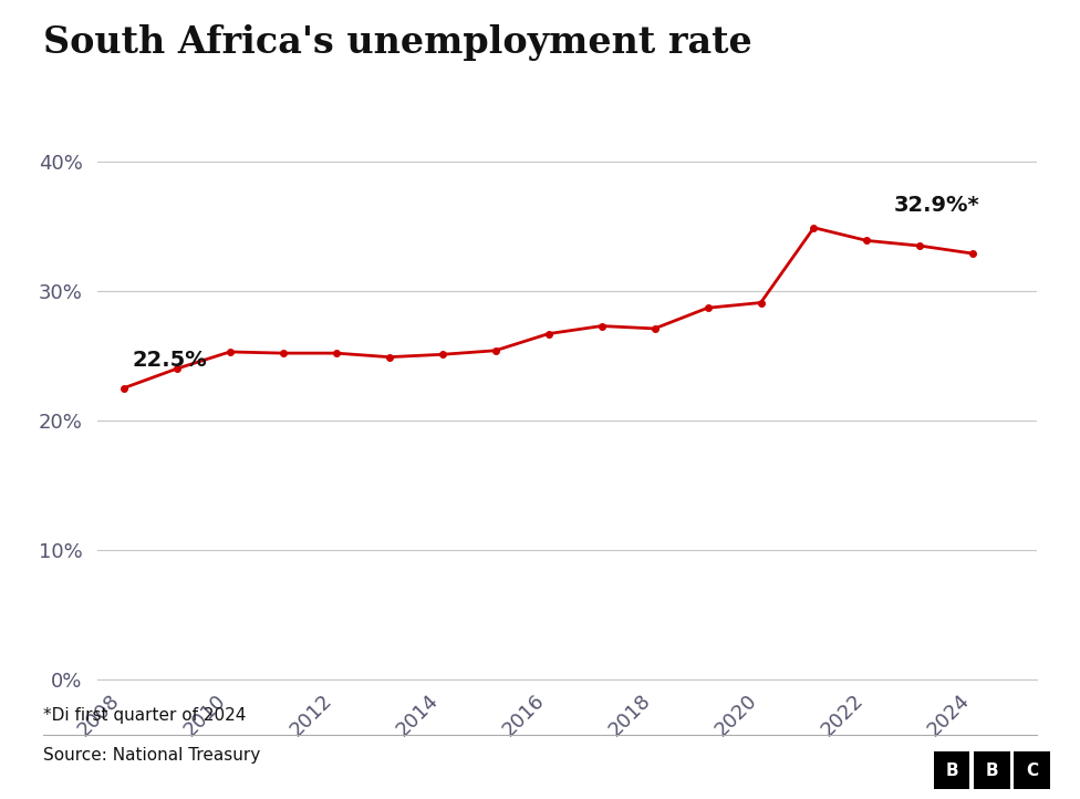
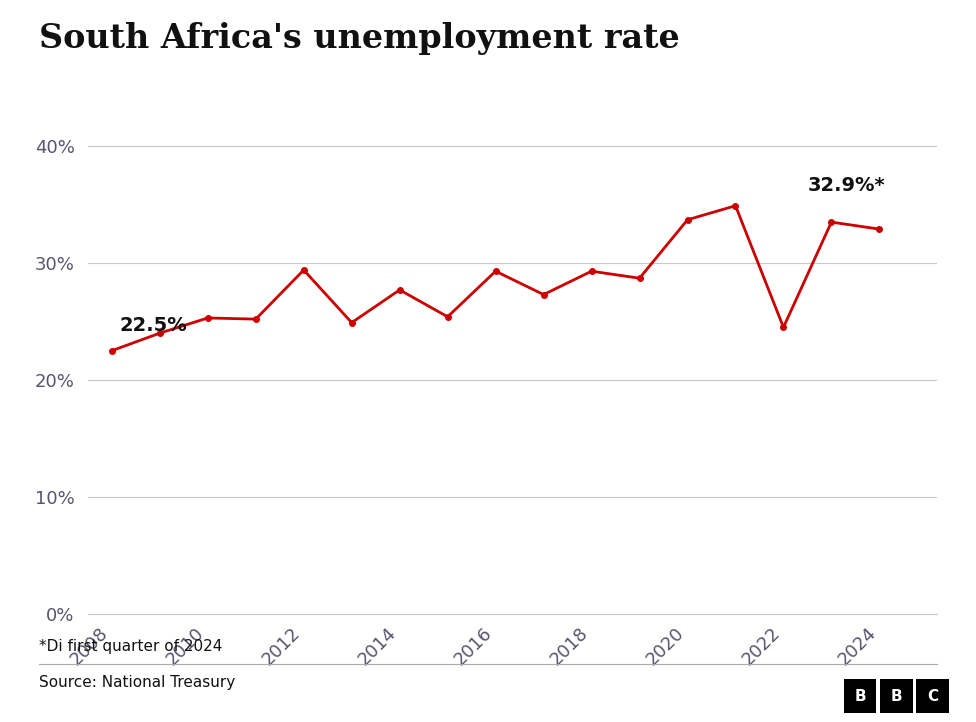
2012: 25.2% -> 29.4%
2014: 25.1% -> 27.7%
2016: 26.7% -> 29.3%
2018: 27.1% -> 29.3%
2020: 29.1% -> 33.7%
2022: 33.9% -> 24.5%
